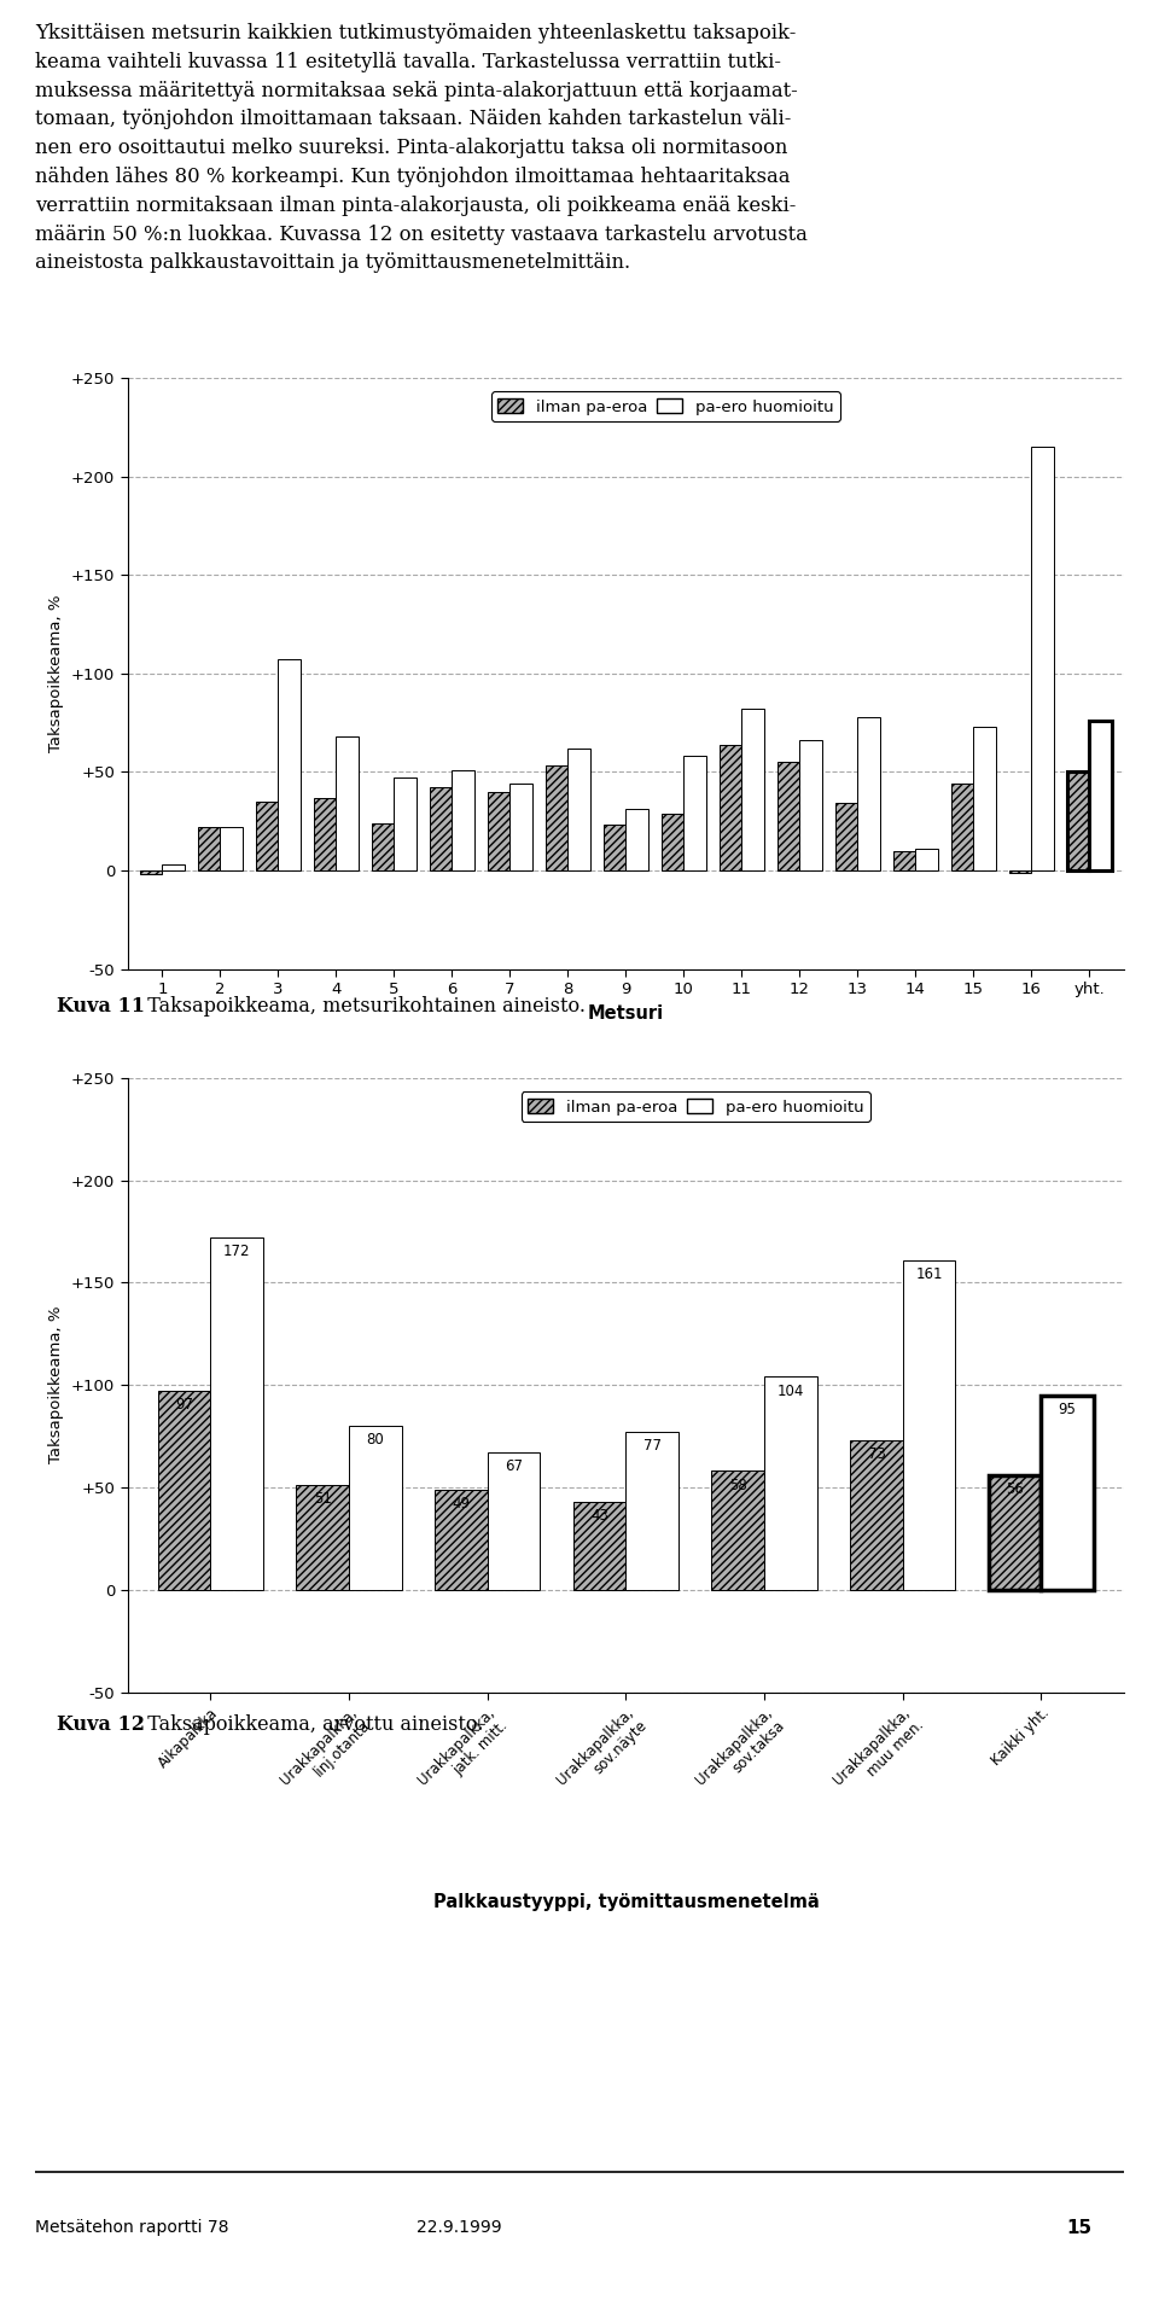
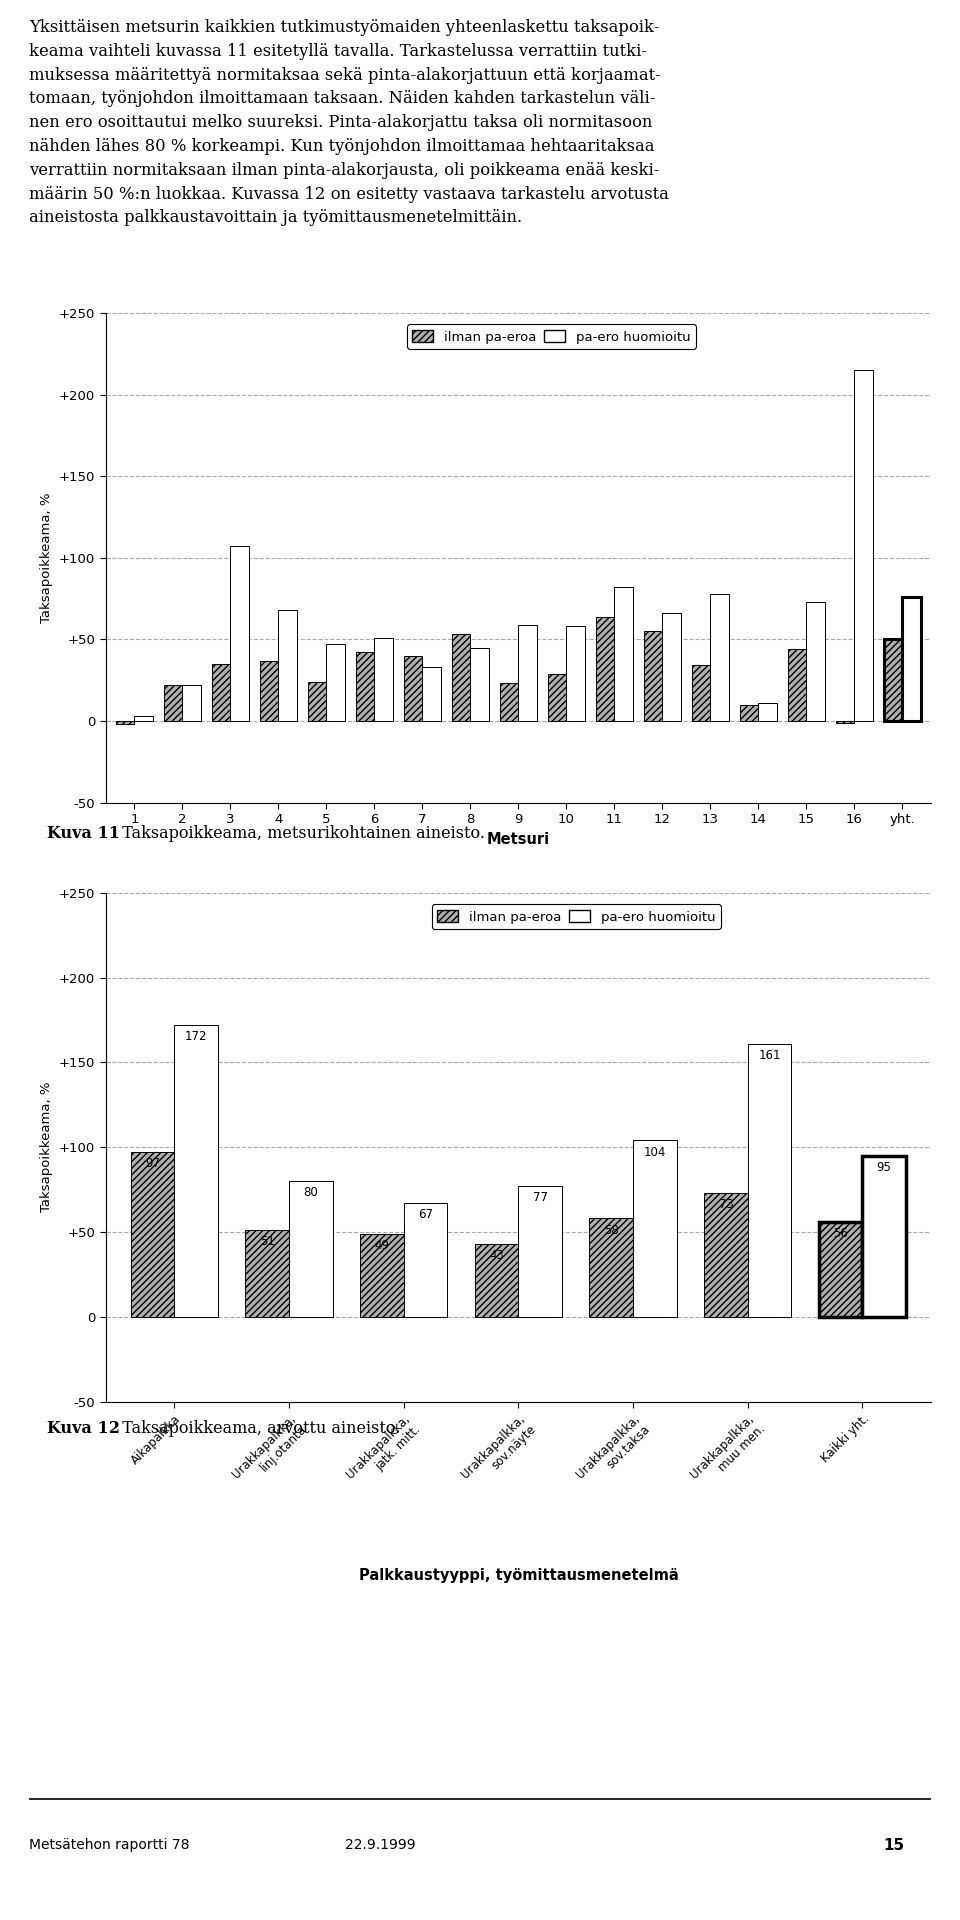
pa-ero huomioitu/7: 44 -> 33
pa-ero huomioitu/8: 62 -> 45
pa-ero huomioitu/9: 31 -> 59
